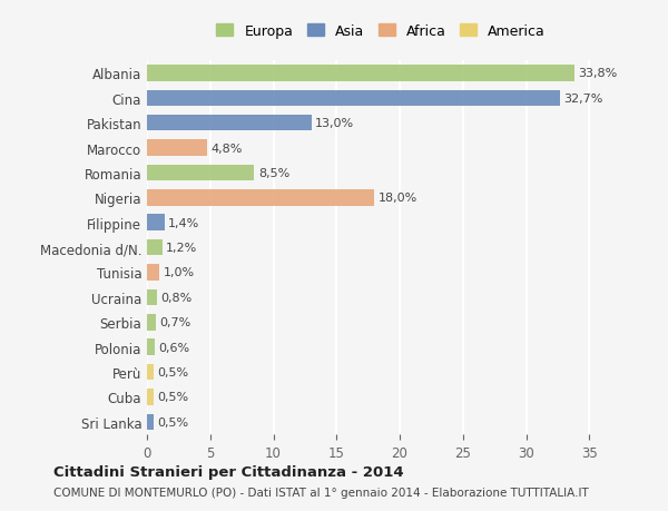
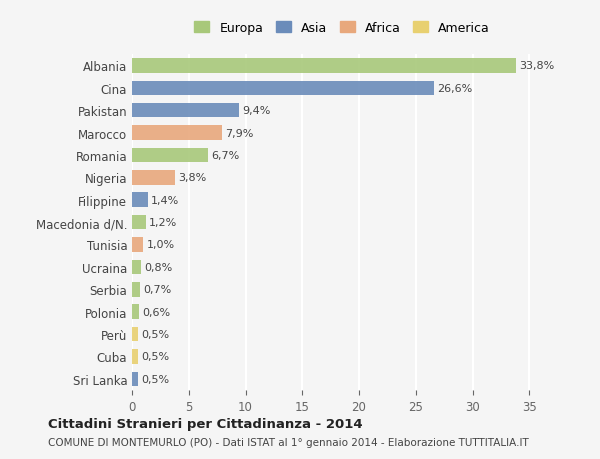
Cina: 32,7% -> 26,6%
Pakistan: 13,0% -> 9,4%
Marocco: 4,8% -> 7,9%
Romania: 8,5% -> 6,7%
Nigeria: 18,0% -> 3,8%
